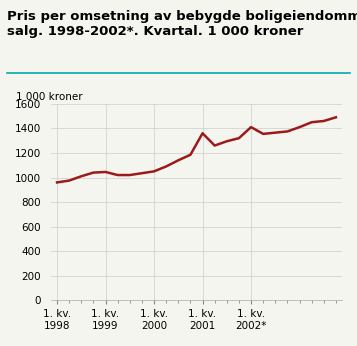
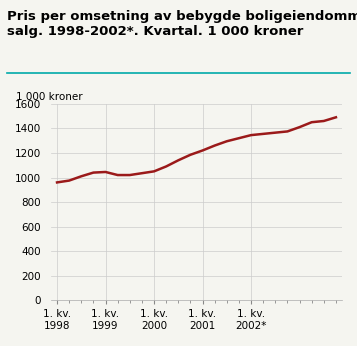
1. kv. 2001: 1360 -> 1220
1. kv. 2002*: 1410 -> 1340
